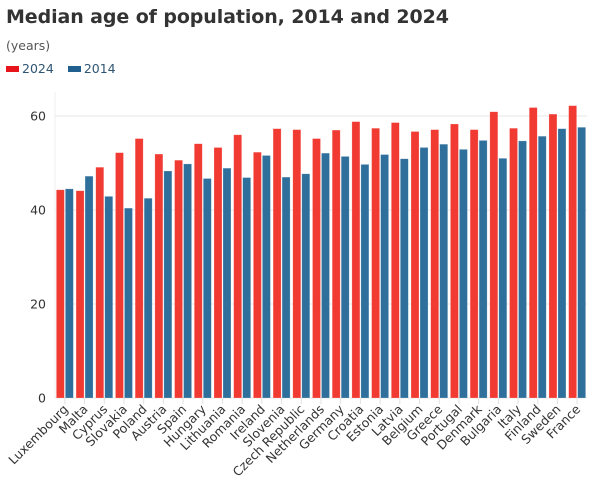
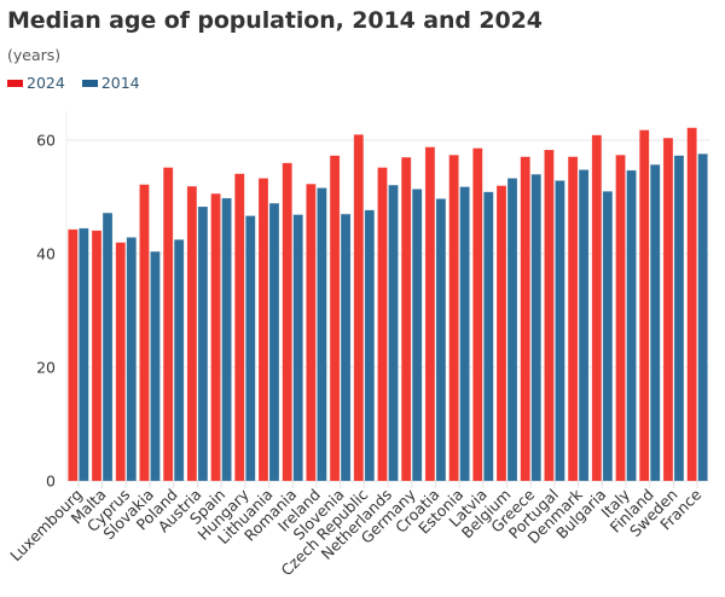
2024/Cyprus: 49 -> 42
2024/Czech Republic: 57 -> 61
2024/Belgium: 57 -> 52
